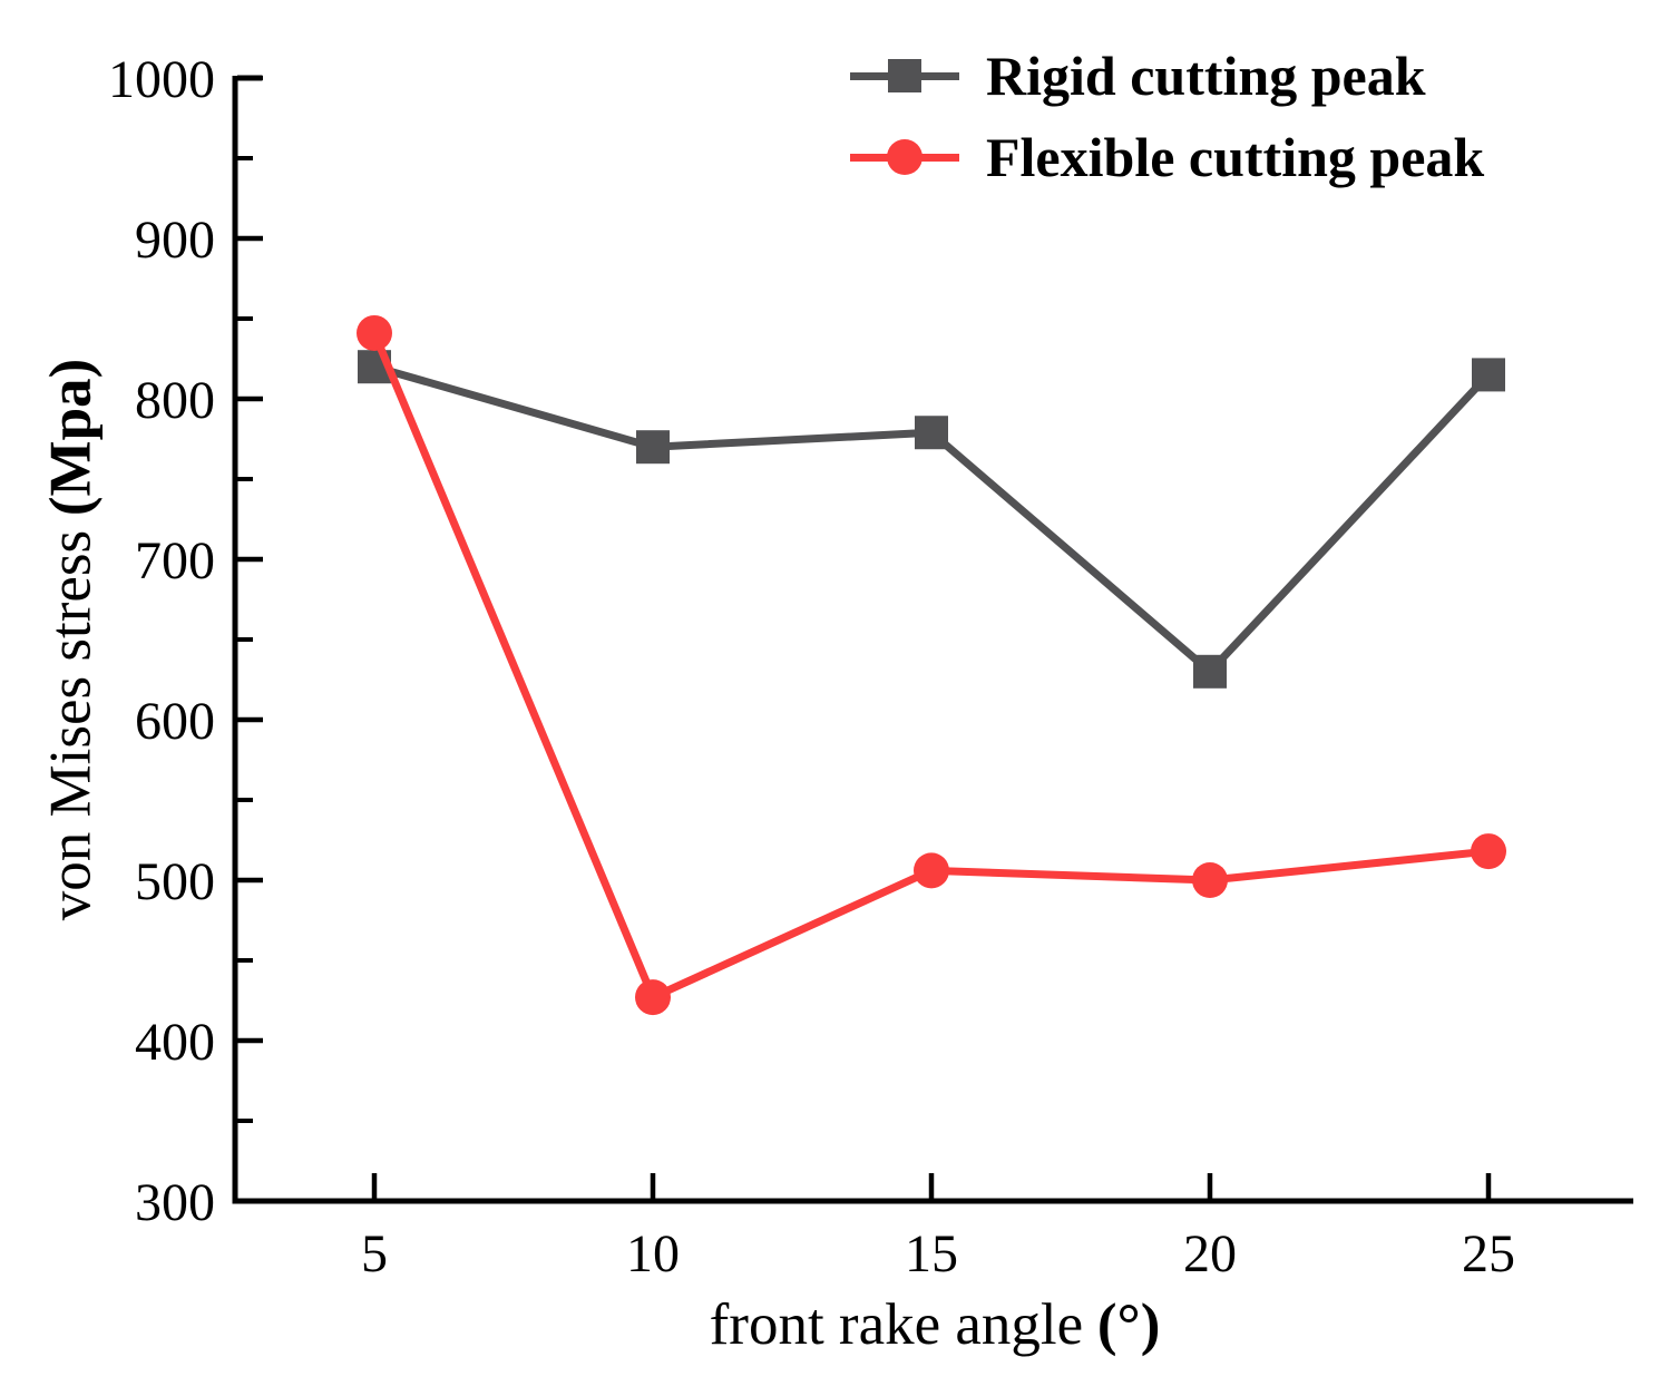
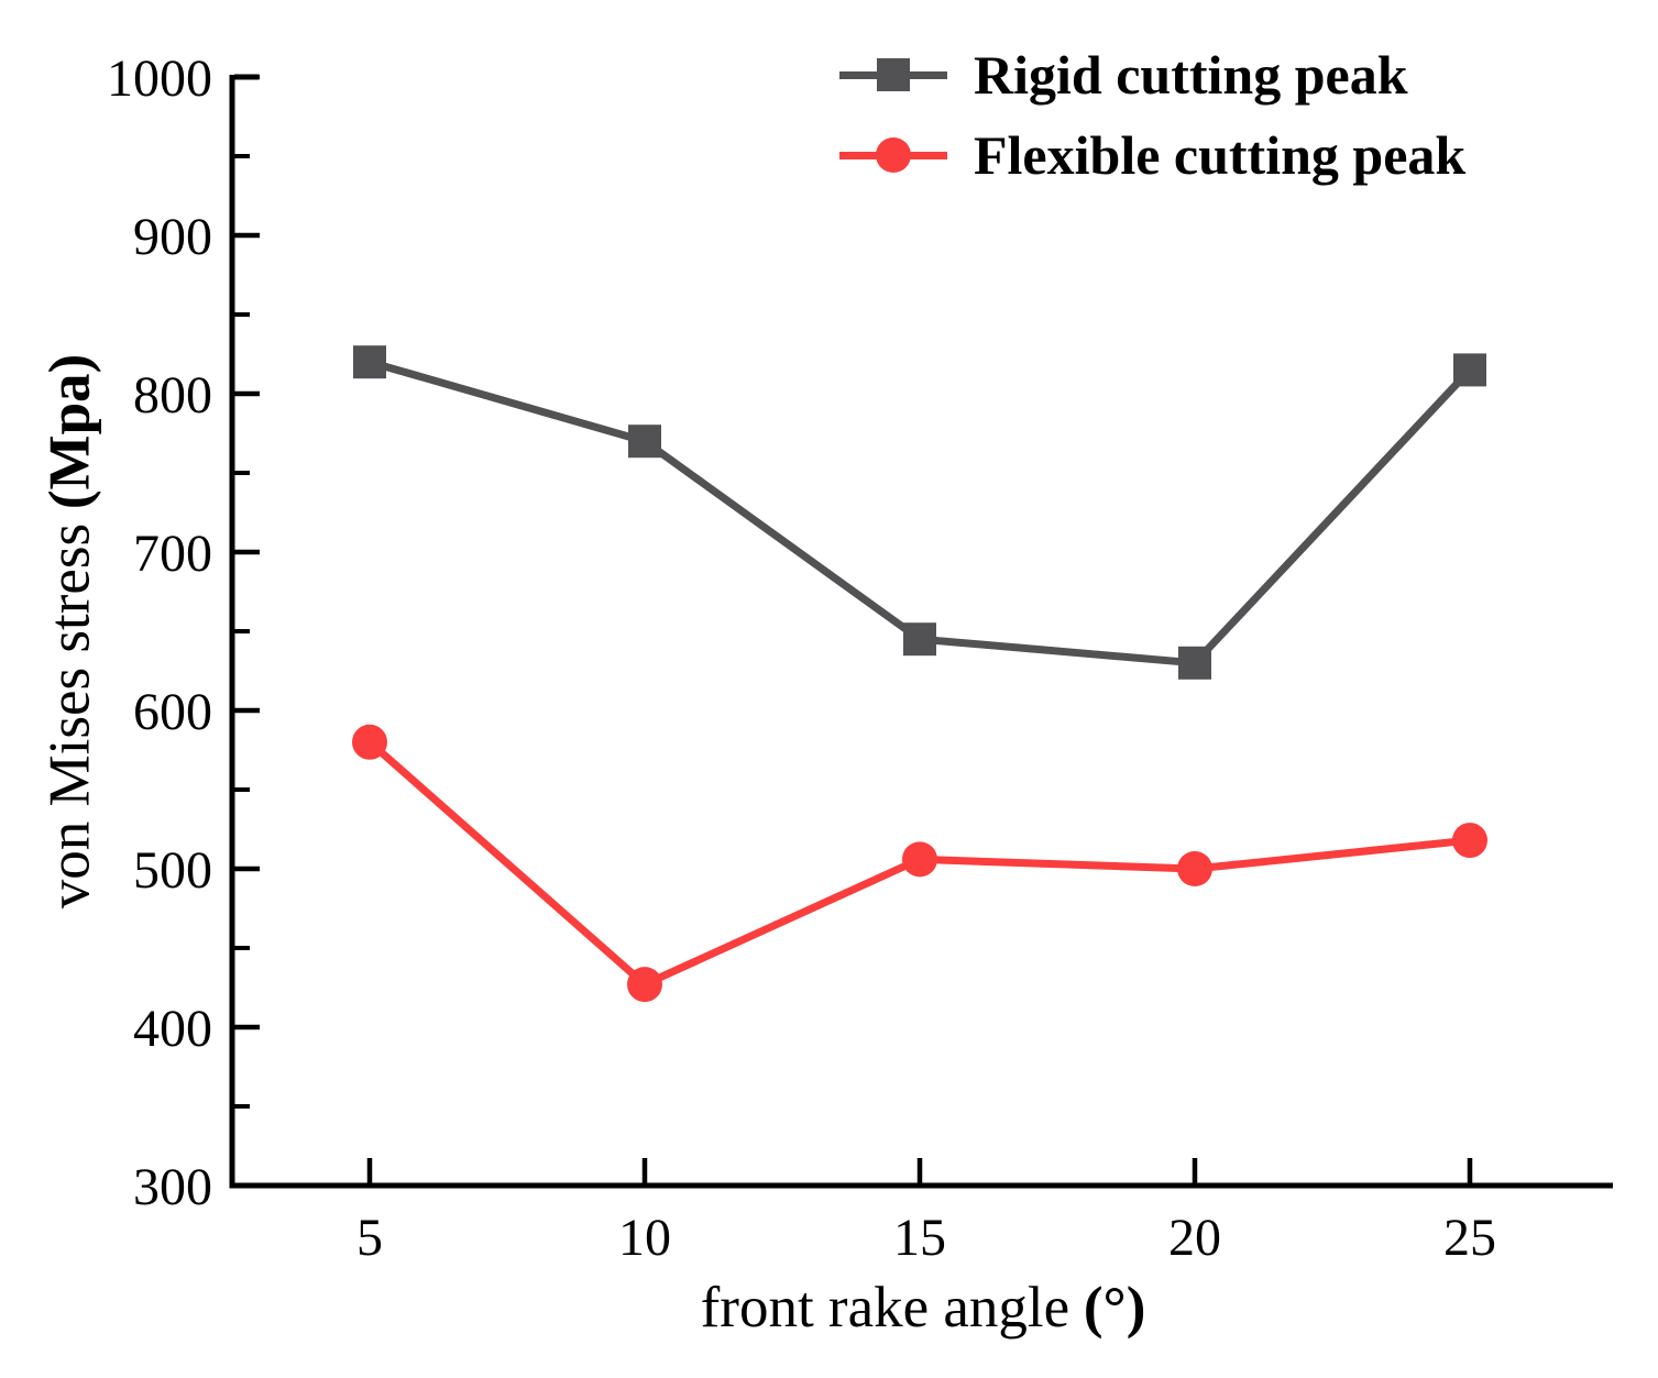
Flexible cutting peak/5: 841 -> 580
Rigid cutting peak/15: 779 -> 645
